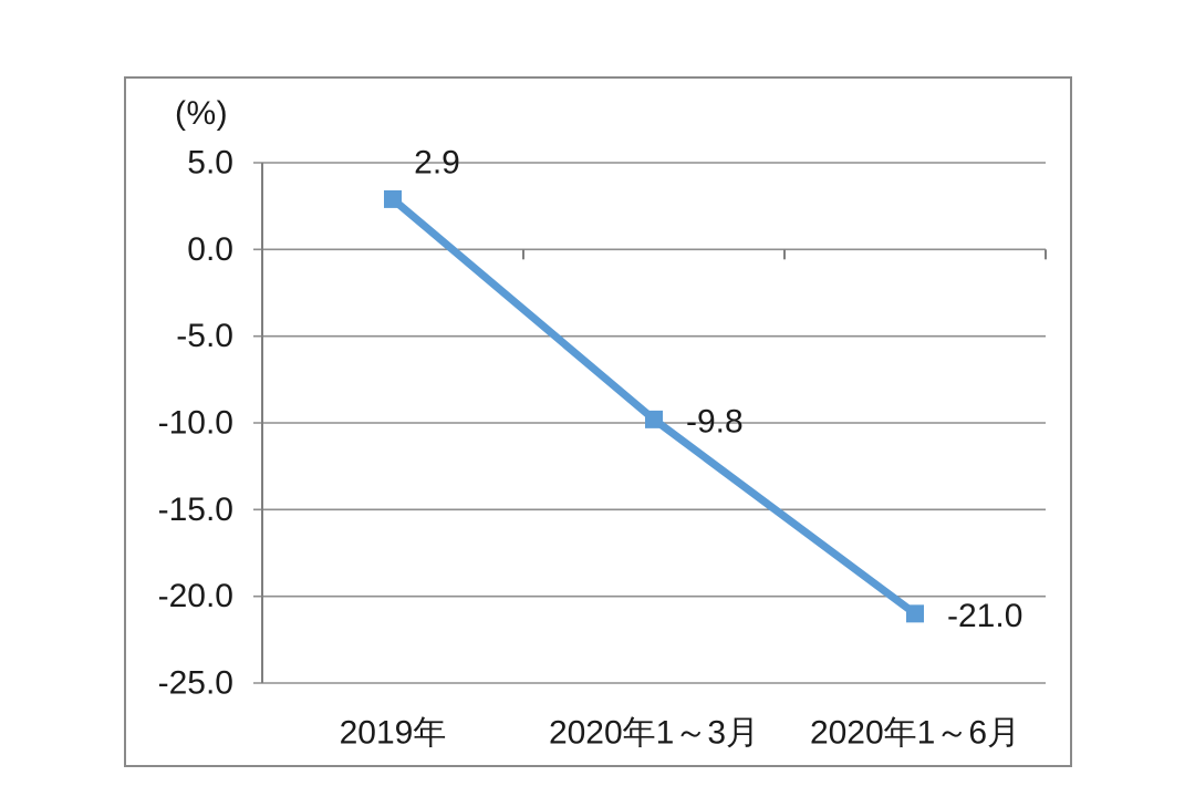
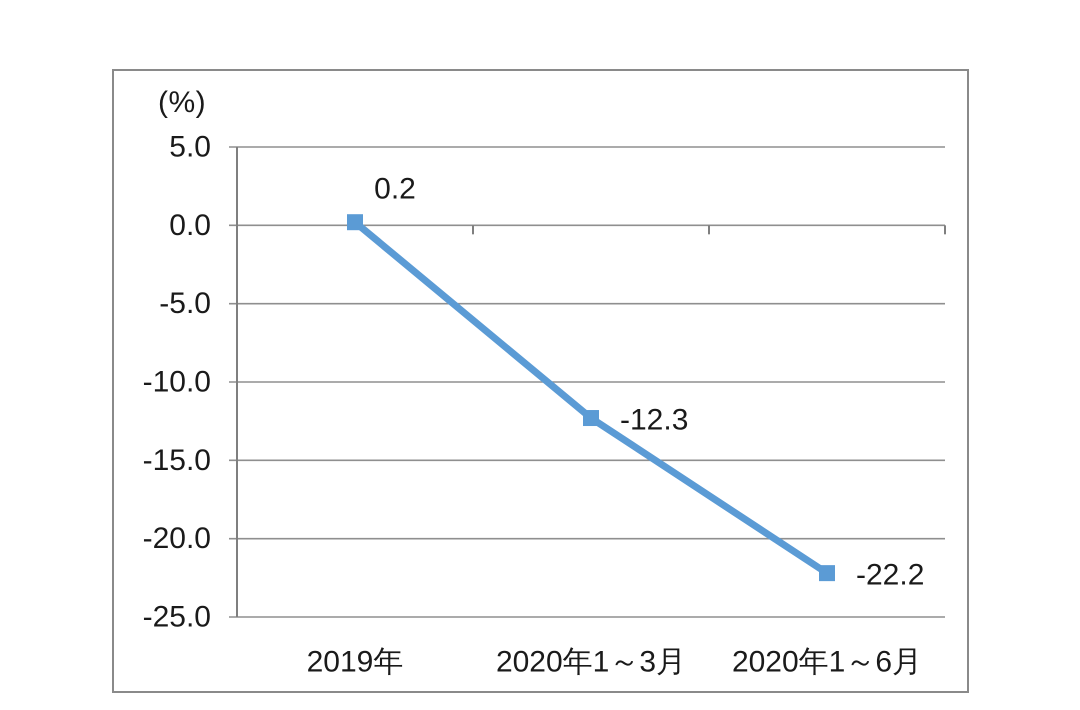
2019年: 2.9 -> 0.2
2020年1～3月: -9.8 -> -12.3
2020年1～6月: -21.0 -> -22.2
